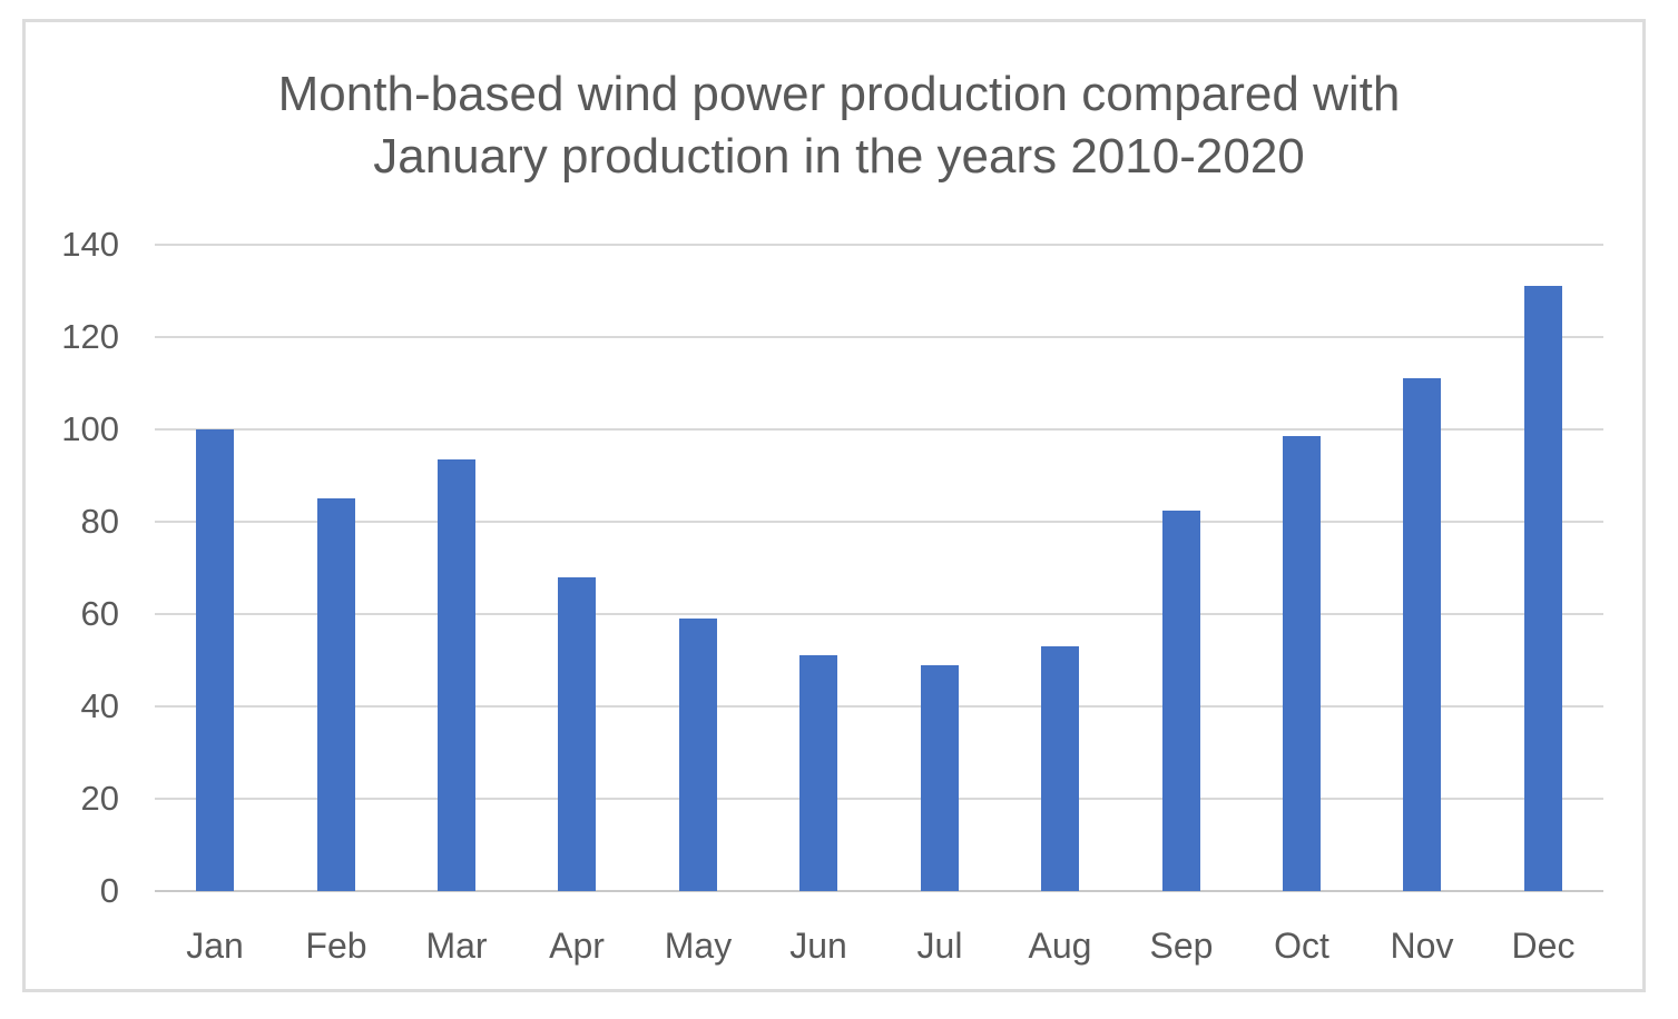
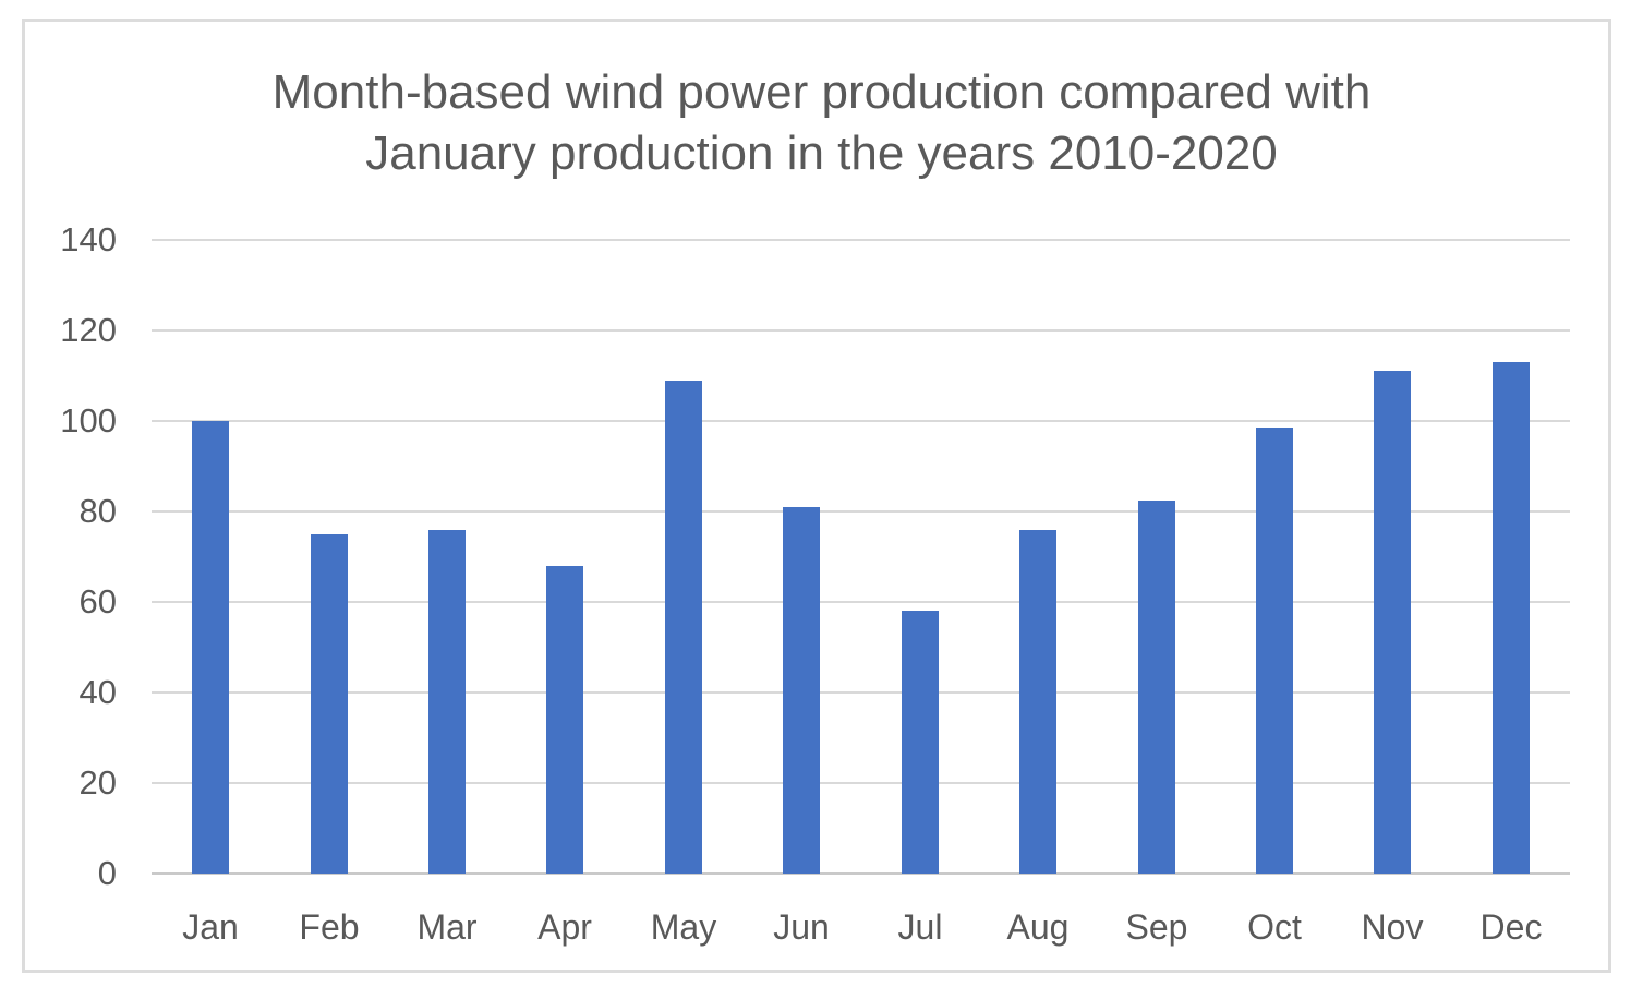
Feb: 85 -> 75
Mar: 94 -> 76
May: 59 -> 109
Jun: 51 -> 81
Jul: 49 -> 58
Aug: 53 -> 76
Dec: 131 -> 113
